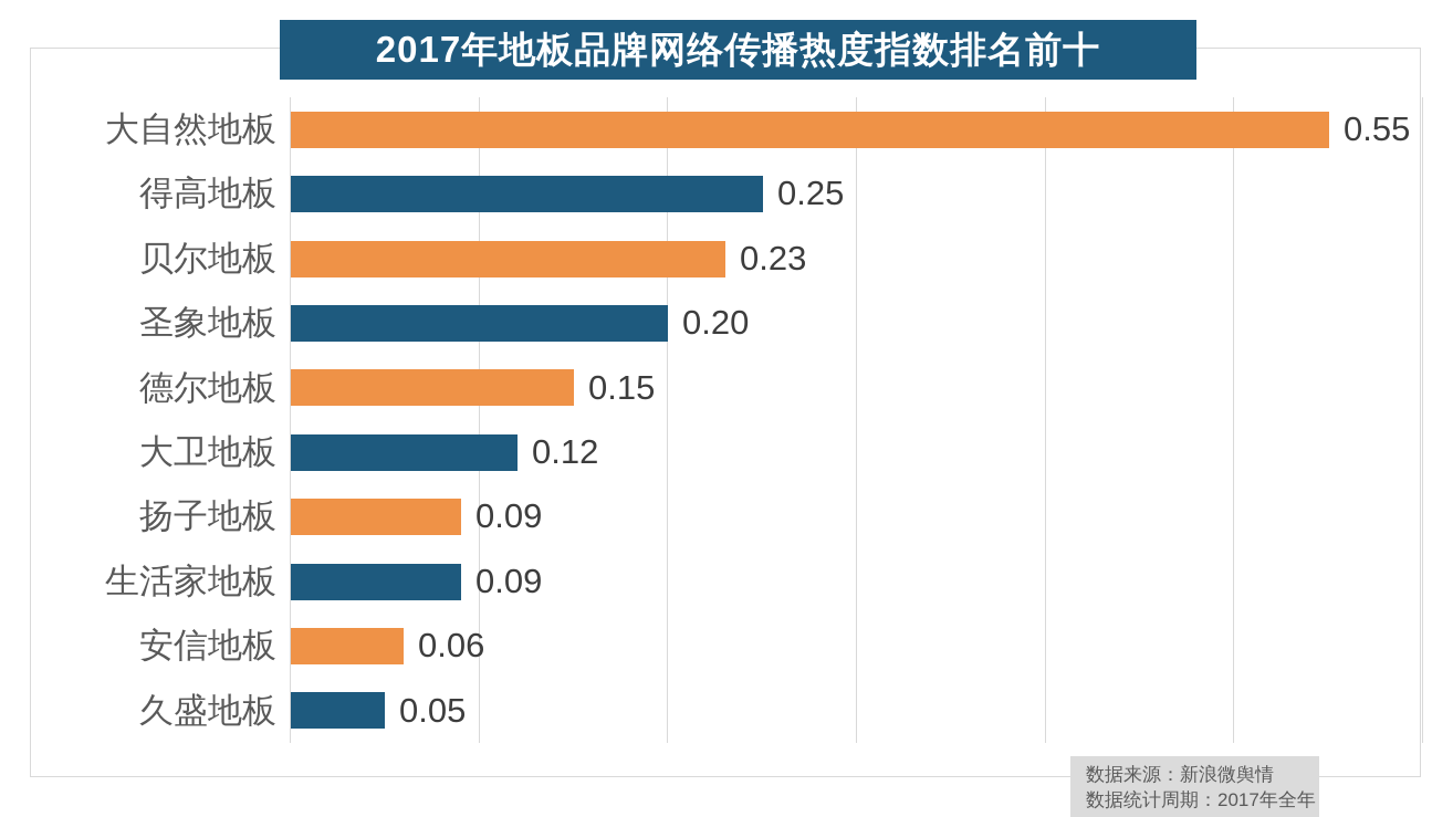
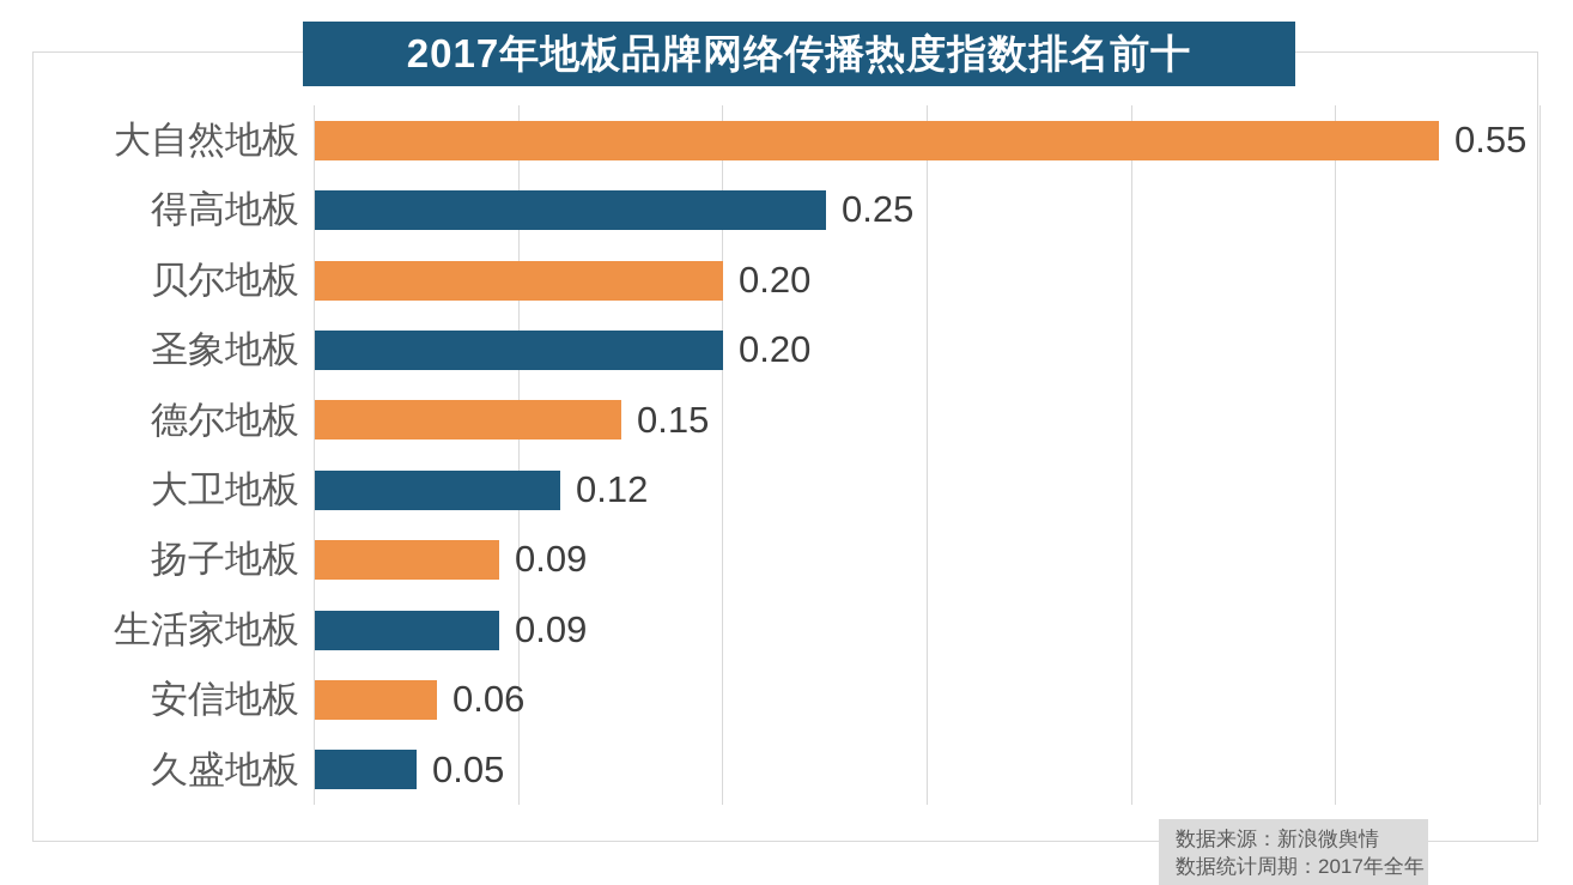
贝尔地板: 0.23 -> 0.20
